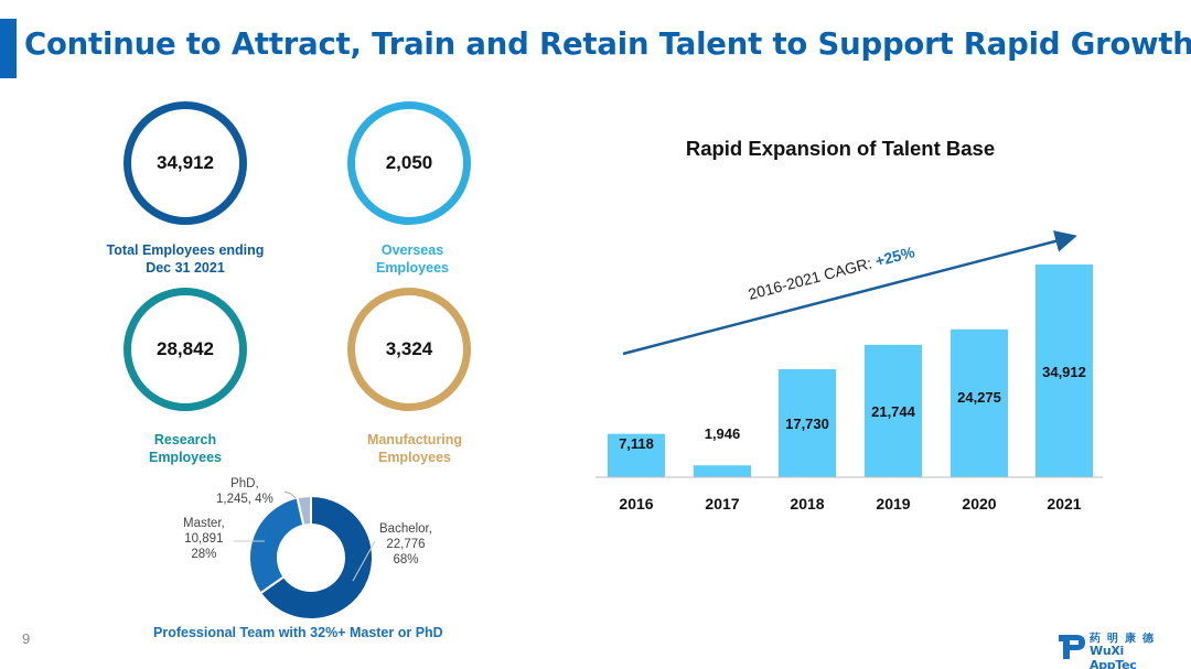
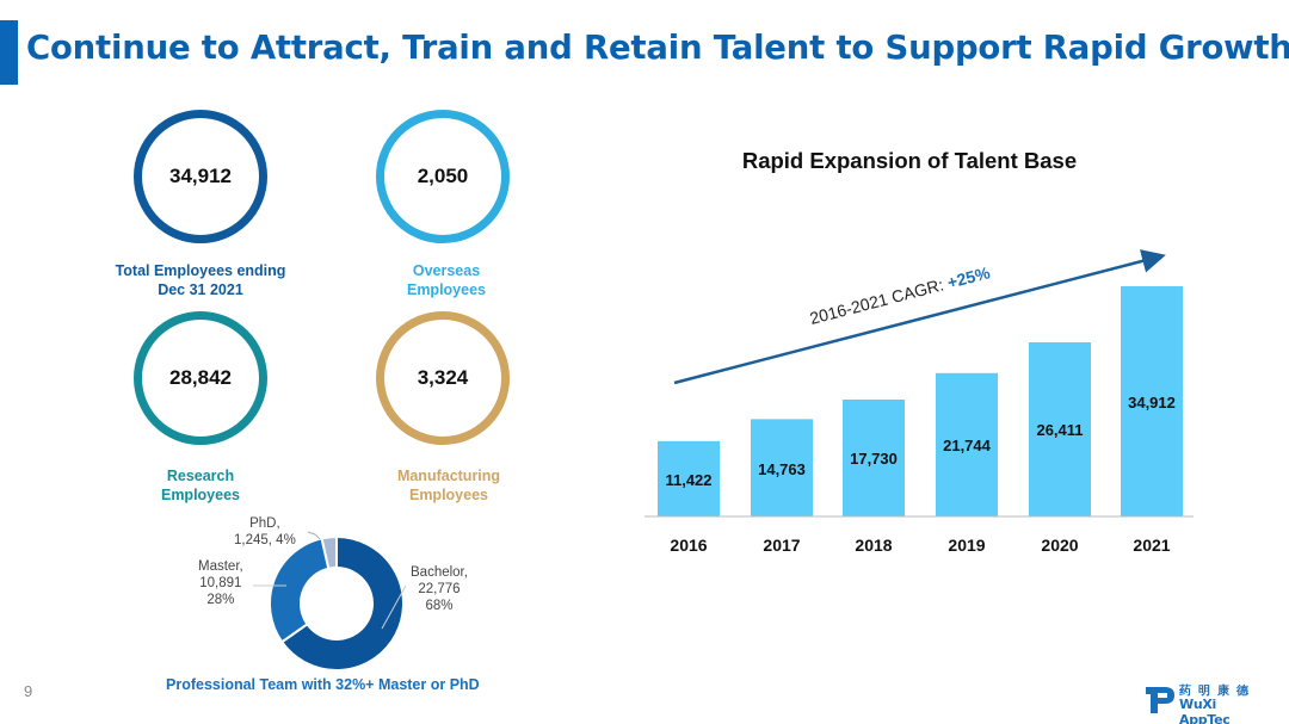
Rapid Expansion of Talent Base/2016: 7,118 -> 11,422
Rapid Expansion of Talent Base/2017: 1,946 -> 14,763
Rapid Expansion of Talent Base/2020: 24,275 -> 26,411
